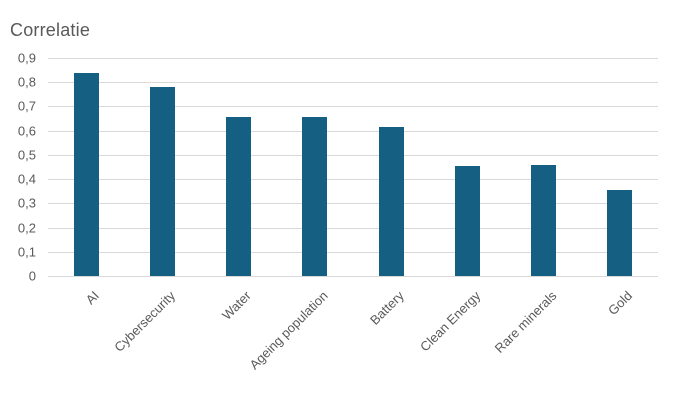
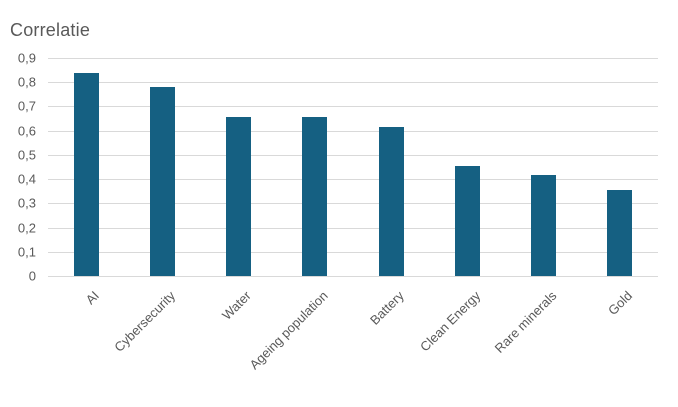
Rare minerals: 0,46 -> 0,41
